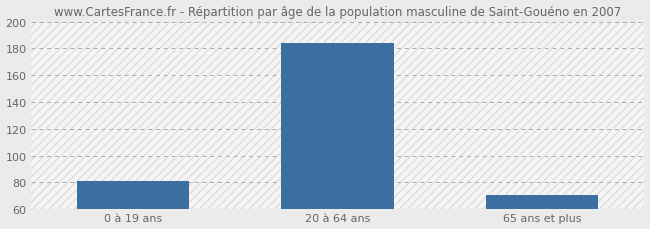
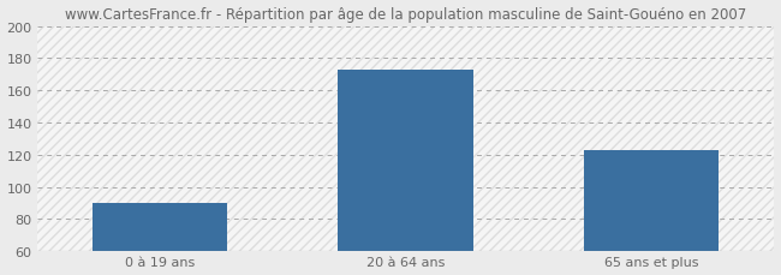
0 à 19 ans: 81 -> 90
20 à 64 ans: 184 -> 173
65 ans et plus: 71 -> 123
